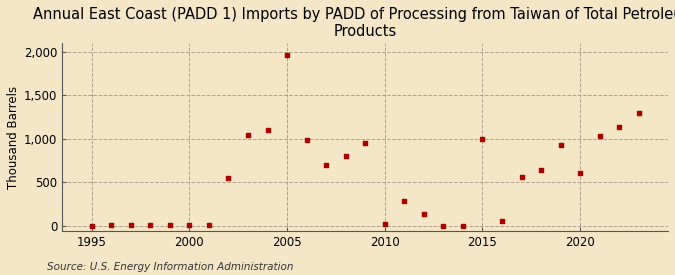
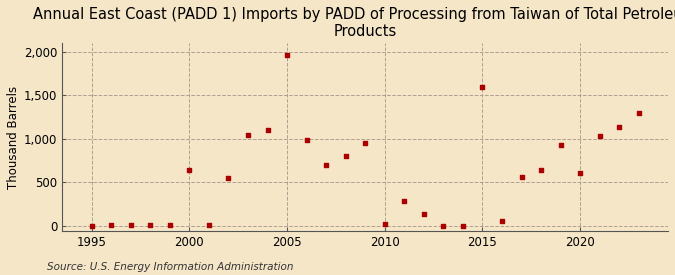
2000: 0 -> 640
2015: 1,000 -> 1,600
